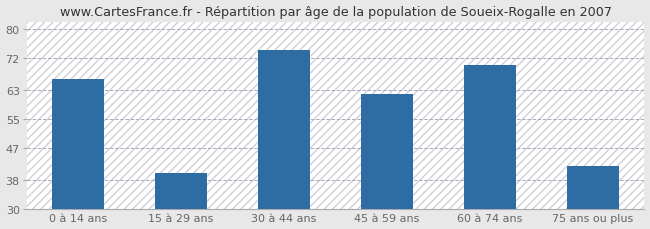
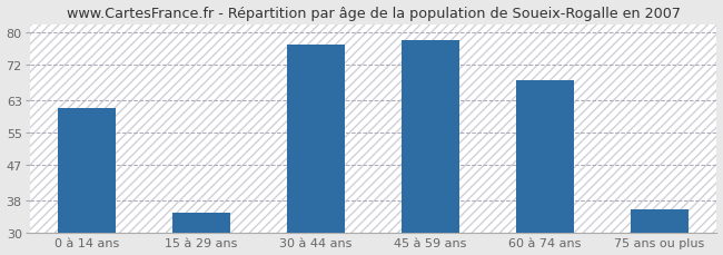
0 à 14 ans: 66 -> 61
15 à 29 ans: 40 -> 35
30 à 44 ans: 74 -> 77
45 à 59 ans: 62 -> 78
60 à 74 ans: 70 -> 68
75 ans ou plus: 42 -> 36
